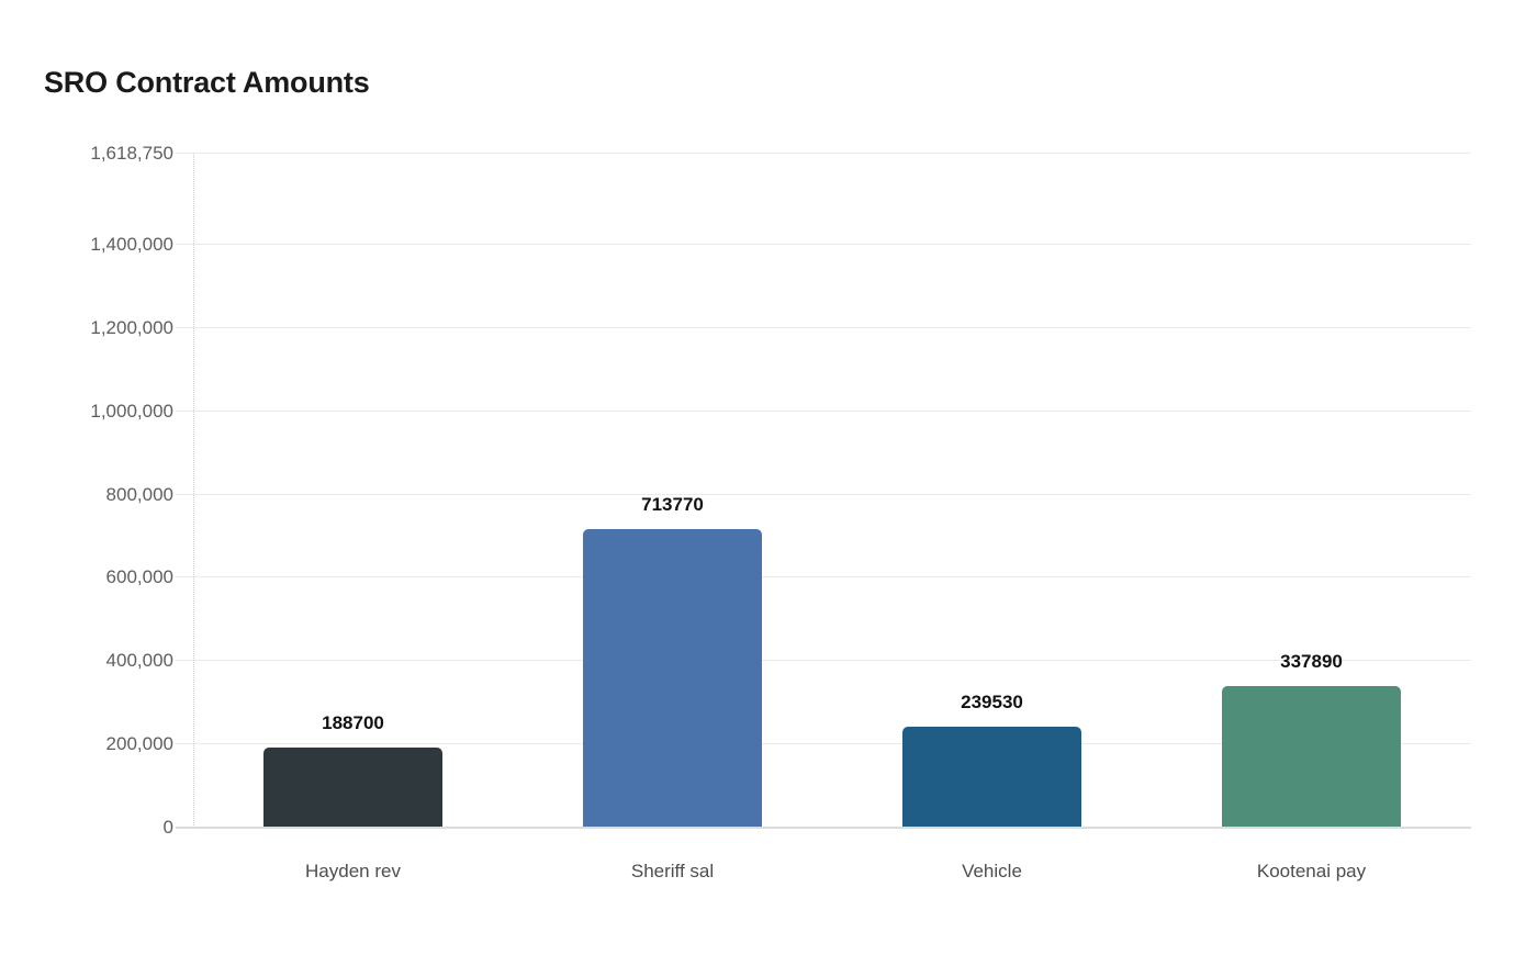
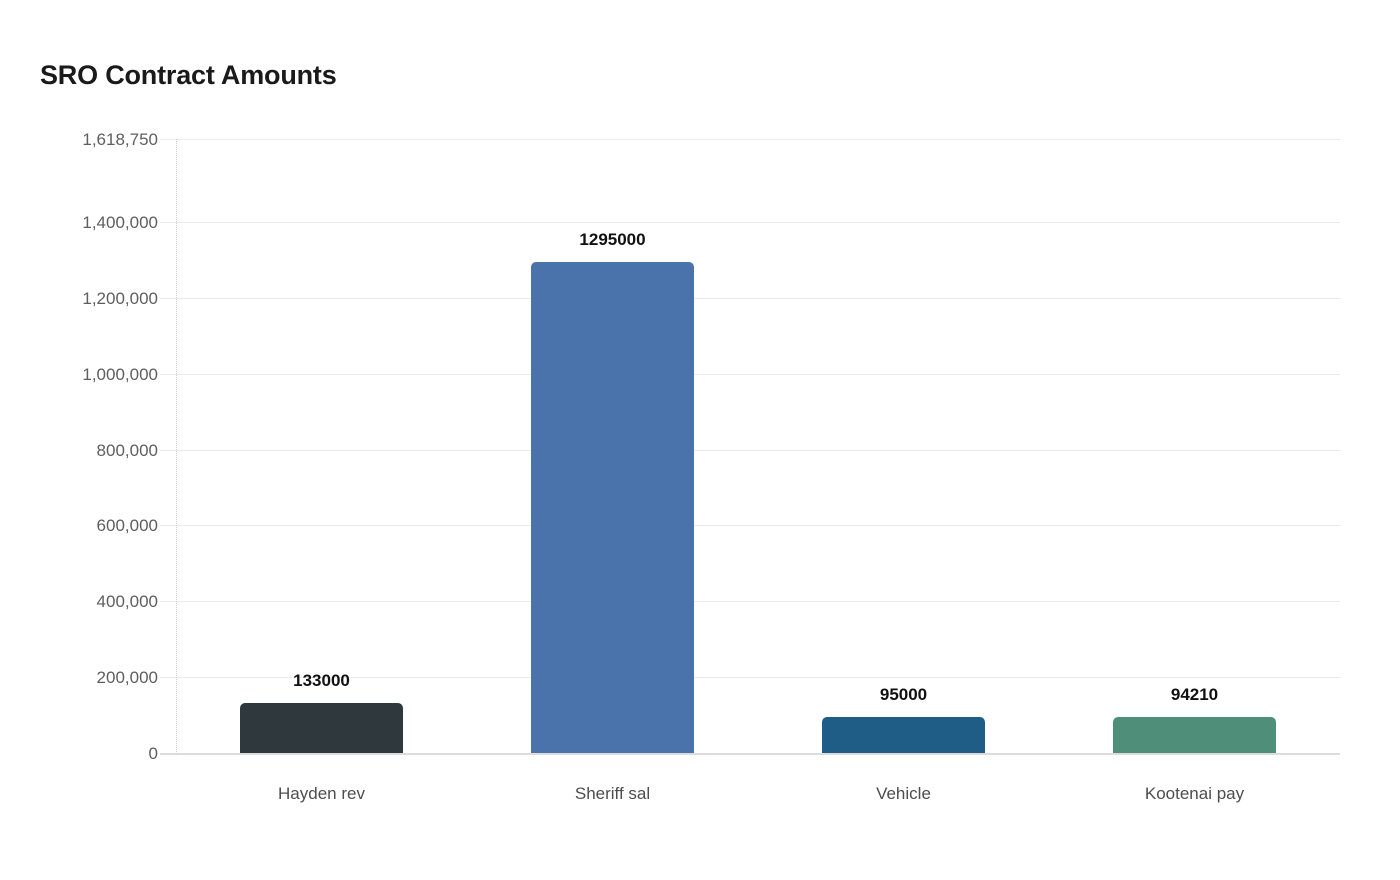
Hayden rev: 188700 -> 133000
Sheriff sal: 713770 -> 1295000
Vehicle: 239530 -> 95000
Kootenai pay: 337890 -> 94210
